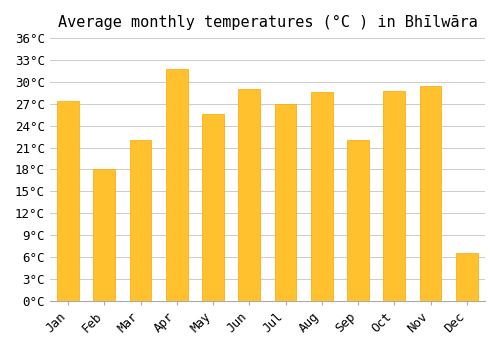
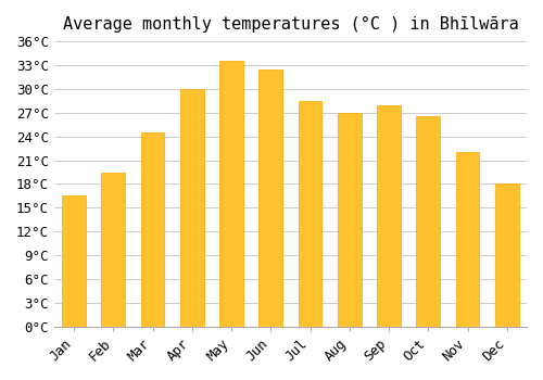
Jan: 27.4°C -> 16.5°C
Feb: 18.0°C -> 19.5°C
Mar: 22.0°C -> 24.5°C
Apr: 31.8°C -> 30.0°C
May: 25.6°C -> 33.5°C
Jun: 29.0°C -> 32.5°C
Jul: 27.0°C -> 28.5°C
Aug: 28.6°C -> 27.0°C
Sep: 22.0°C -> 28.0°C
Oct: 28.8°C -> 26.5°C
Nov: 29.4°C -> 22.0°C
Dec: 6.6°C -> 18.0°C
